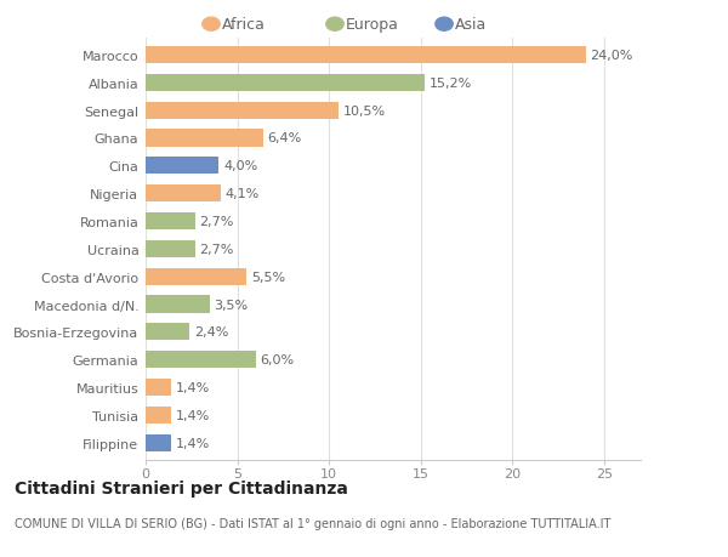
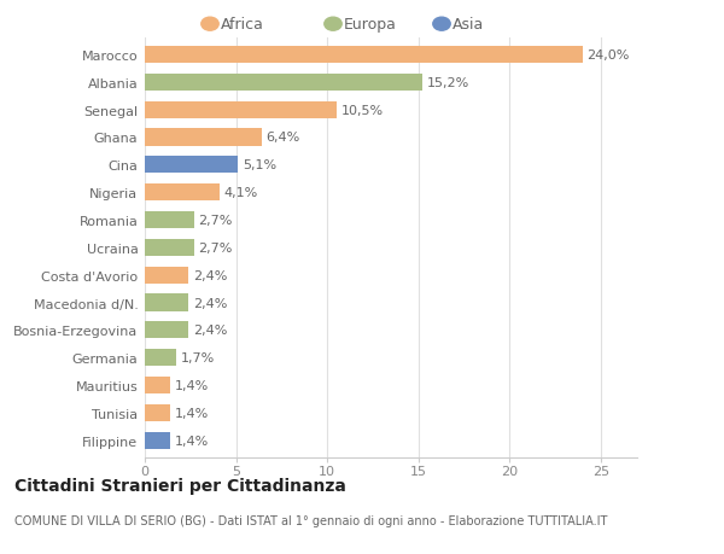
Cina: 4,0% -> 5,1%
Costa d'Avorio: 5,5% -> 2,4%
Macedonia d/N.: 3,5% -> 2,4%
Germania: 6,0% -> 1,7%
